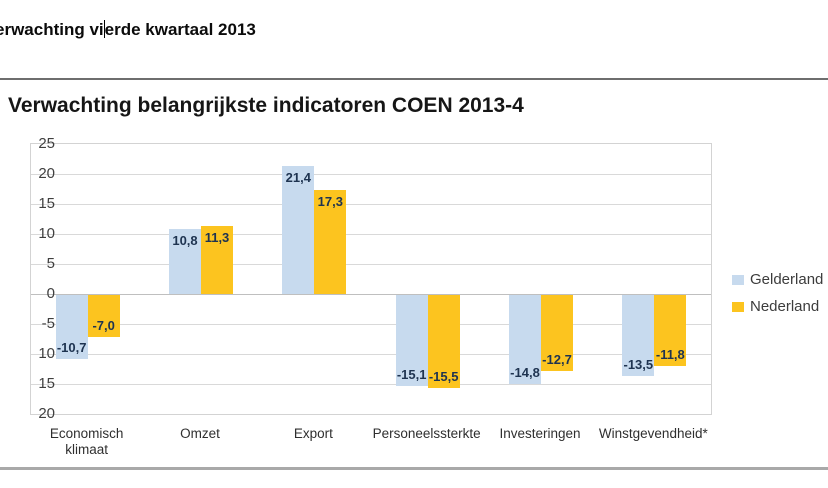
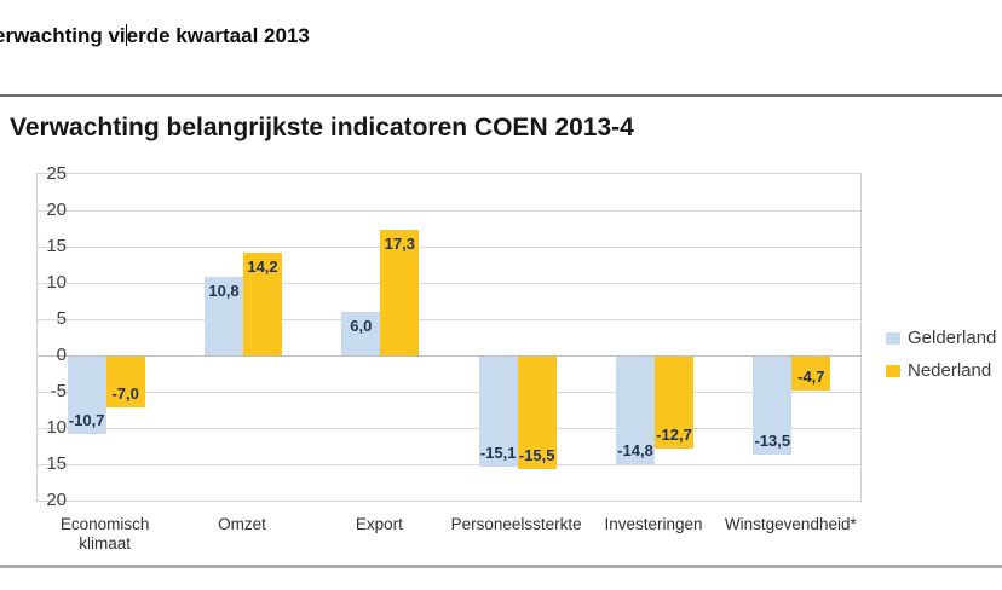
Nederland/Omzet: 11,3 -> 14,2
Gelderland/Export: 21,4 -> 6,0
Nederland/Winstgevendheid*: -11,8 -> -4,7
